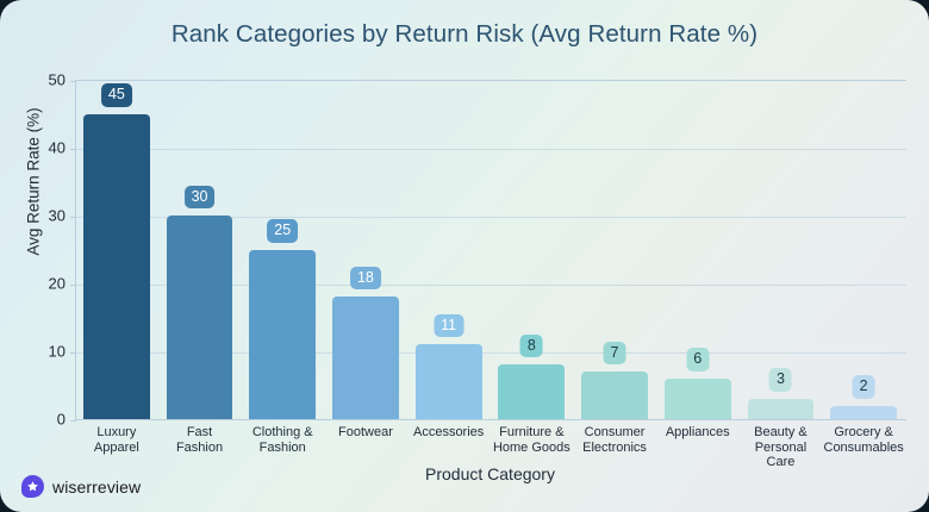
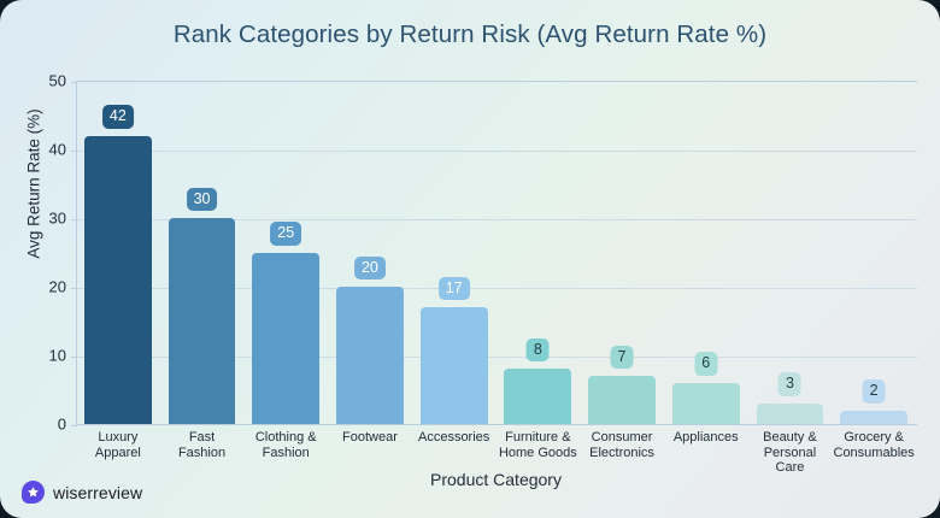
Luxury Apparel: 45 -> 42
Footwear: 18 -> 20
Accessories: 11 -> 17
